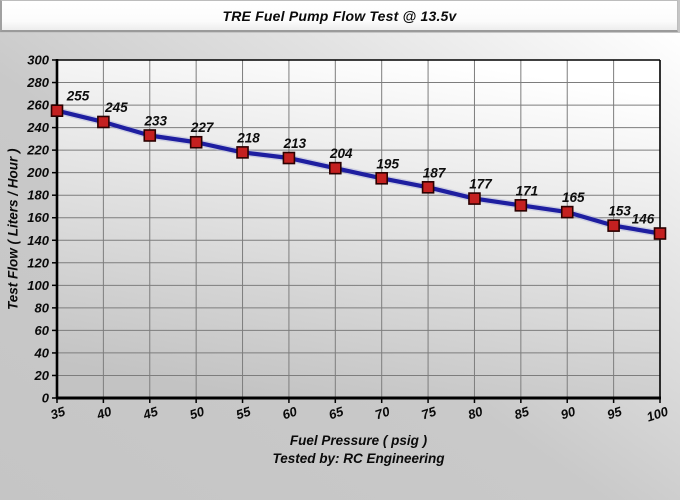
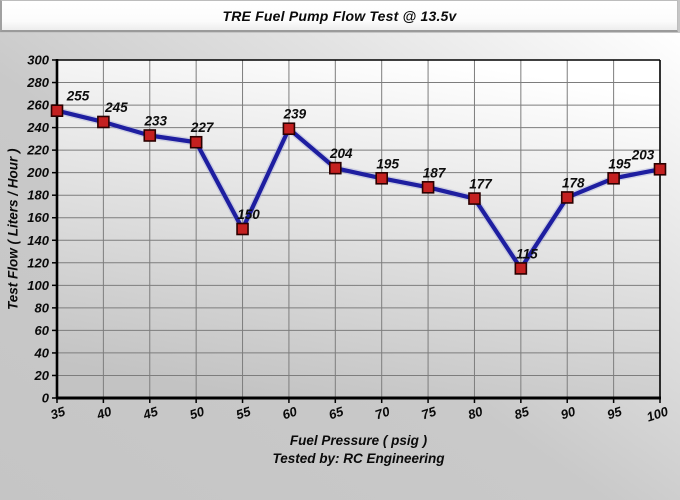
55: 218 -> 150
60: 213 -> 239
85: 171 -> 115
90: 165 -> 178
95: 153 -> 195
100: 146 -> 203
